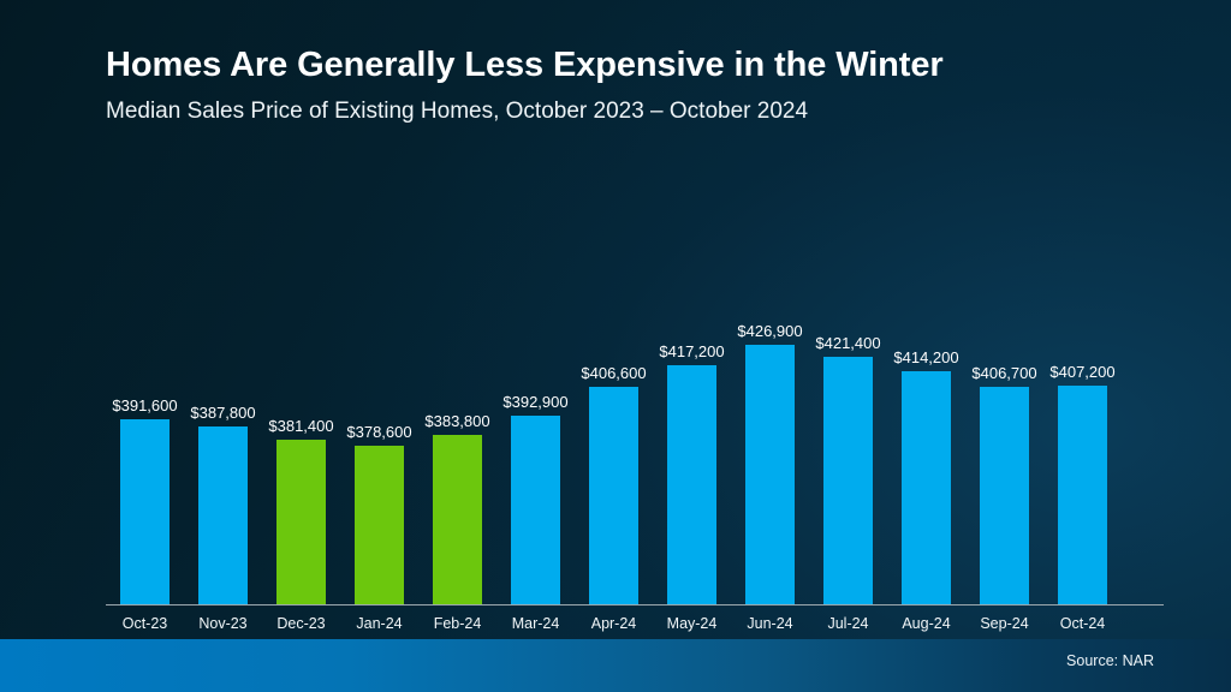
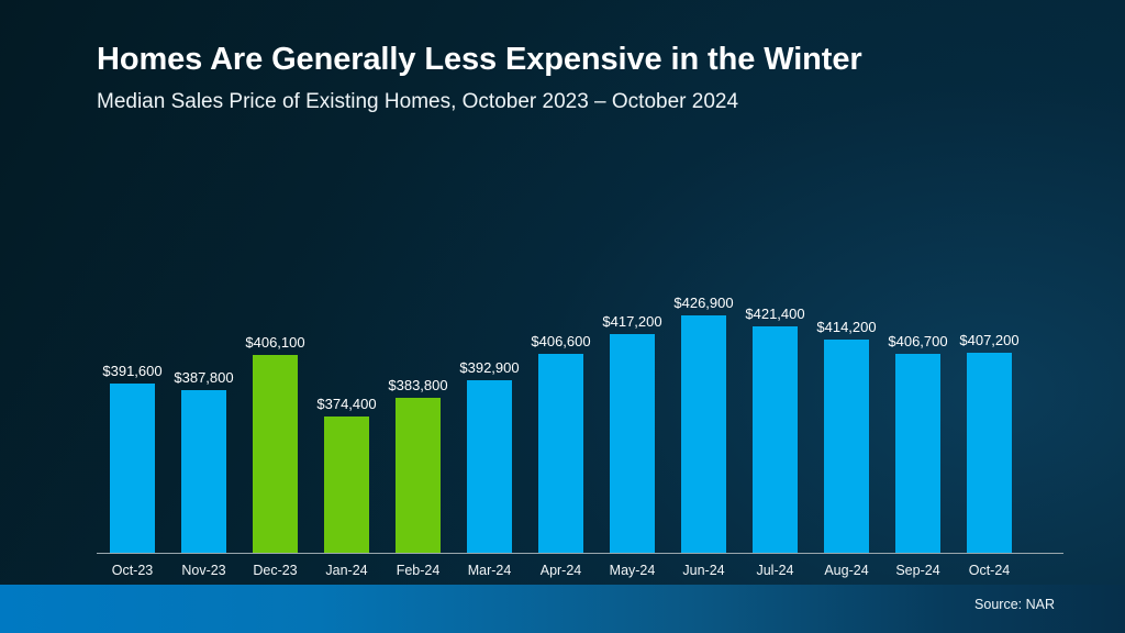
Dec-23: $381,400 -> $406,100
Jan-24: $378,600 -> $374,400
